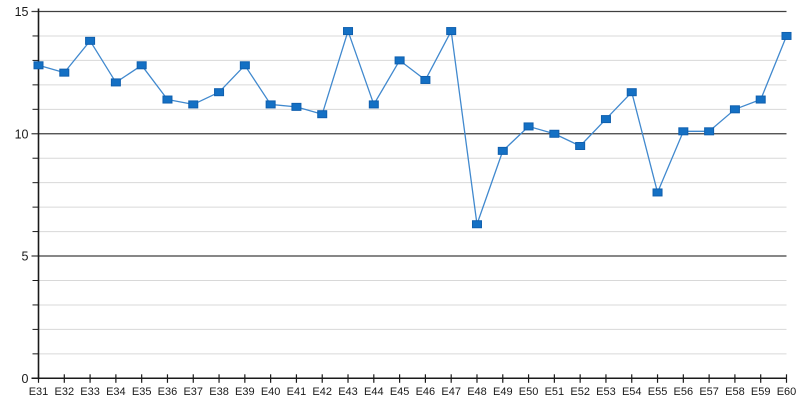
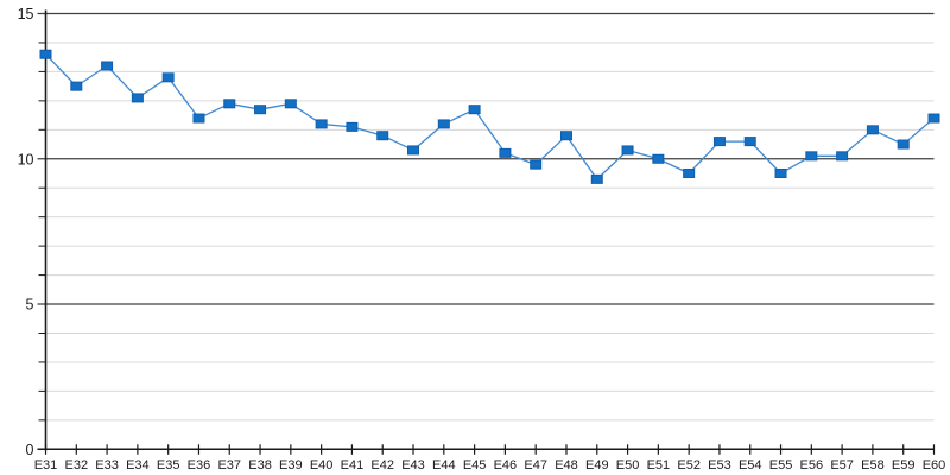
E31: 12.8 -> 13.6
E33: 13.8 -> 13.2
E37: 11.2 -> 11.9
E39: 12.8 -> 11.9
E43: 14.2 -> 10.3
E45: 13.0 -> 11.7
E46: 12.2 -> 10.2
E47: 14.2 -> 9.8
E48: 6.3 -> 10.8
E54: 11.7 -> 10.6
E55: 7.6 -> 9.5
E59: 11.4 -> 10.5
E60: 14.0 -> 11.4
